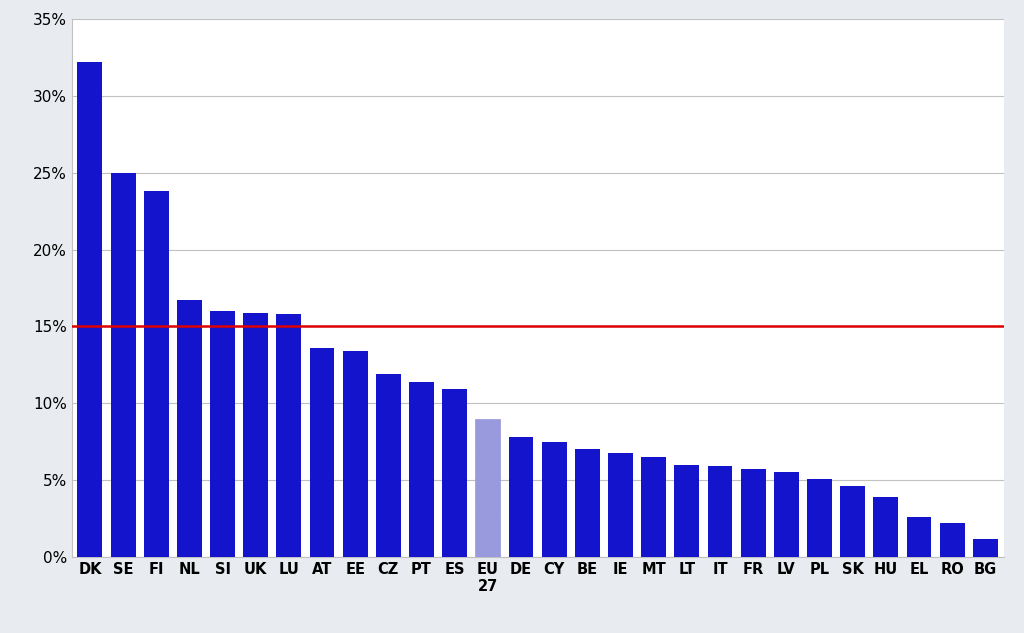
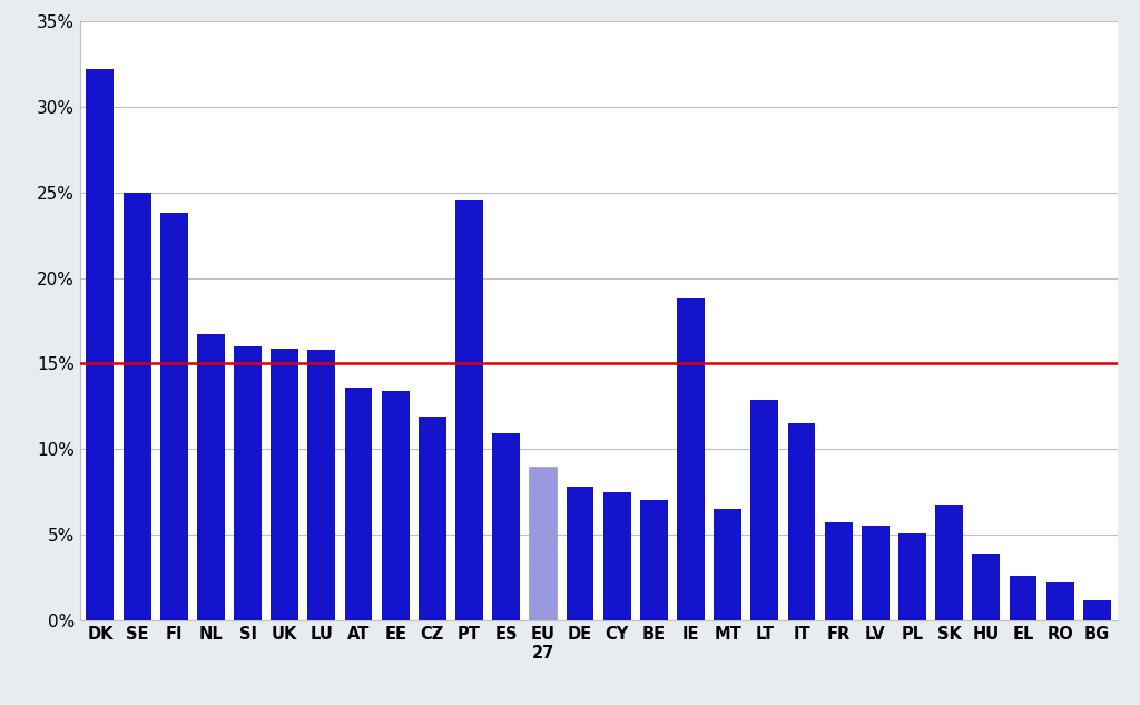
PT: 11.4% -> 24.5%
IE: 6.8% -> 18.8%
LT: 6.0% -> 12.9%
IT: 5.9% -> 11.5%
SK: 4.6% -> 6.8%
